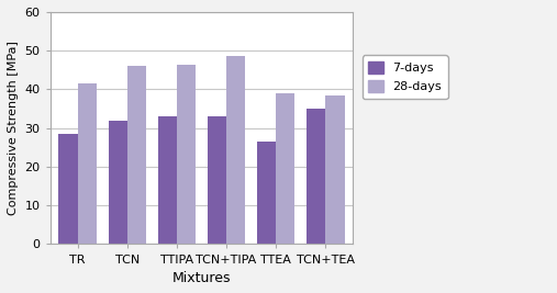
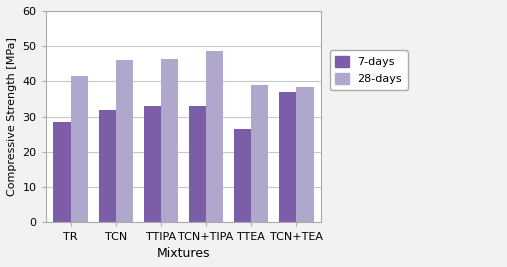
7-days/TCN+TEA: 35.0 -> 37.0
